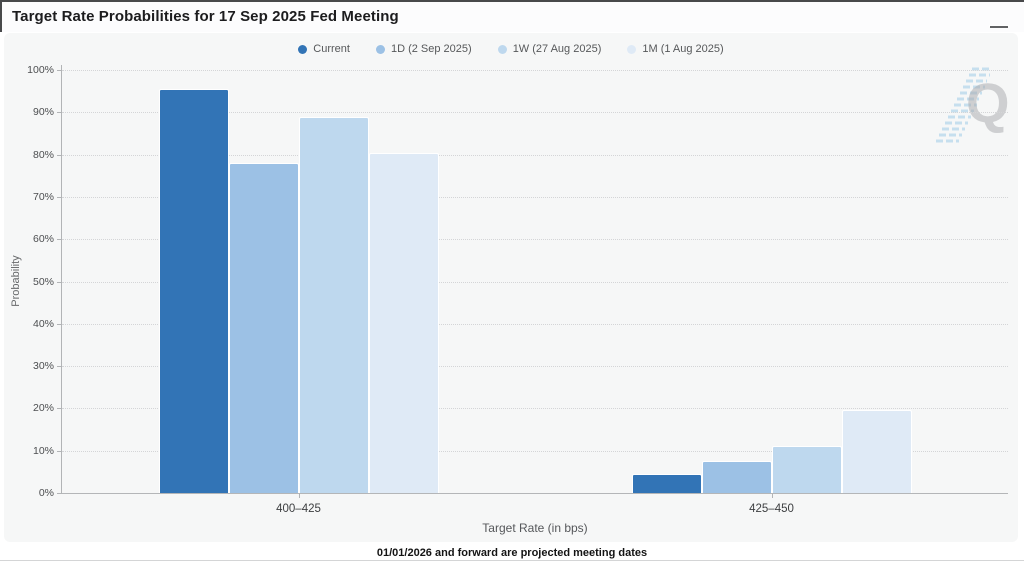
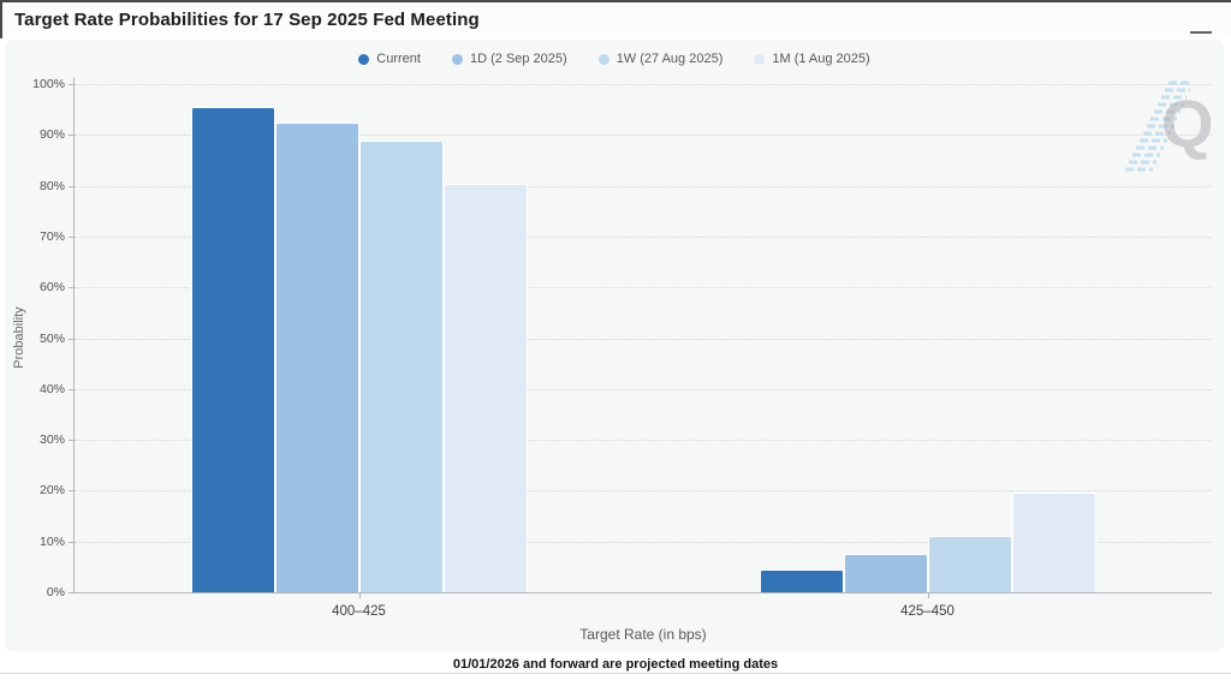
1D (2 Sep 2025)/400–425: 78% -> 92%
